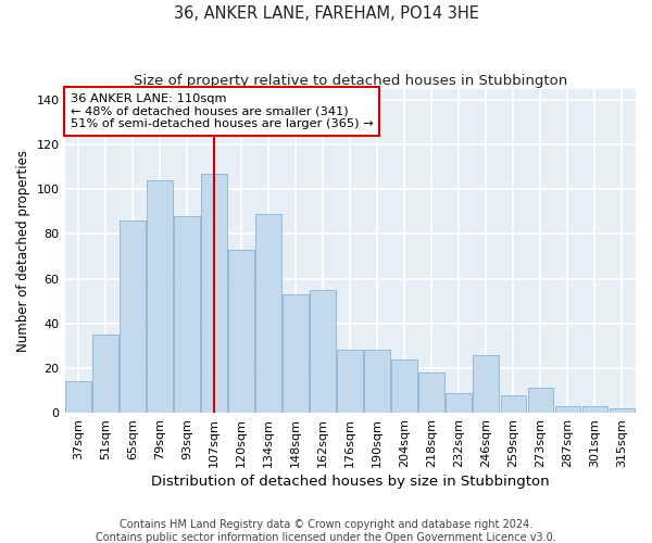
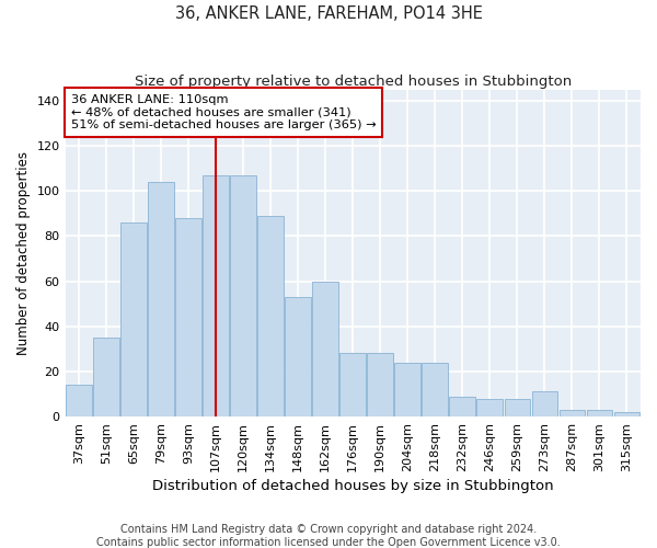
120sqm: 73 -> 107
162sqm: 55 -> 60
218sqm: 18 -> 24
246sqm: 26 -> 8
